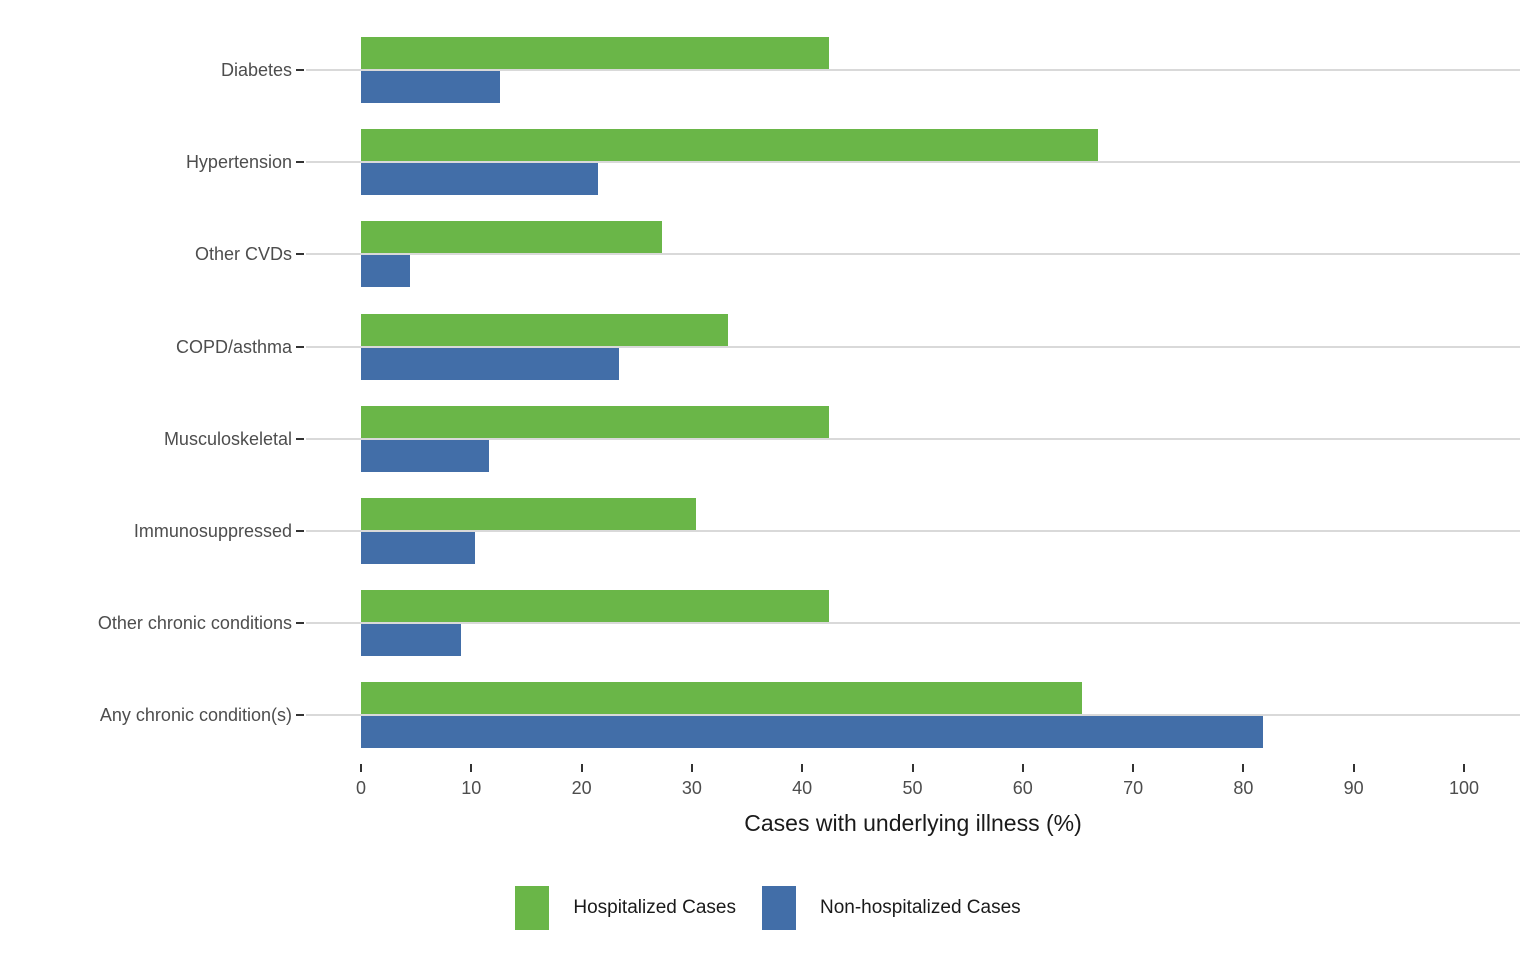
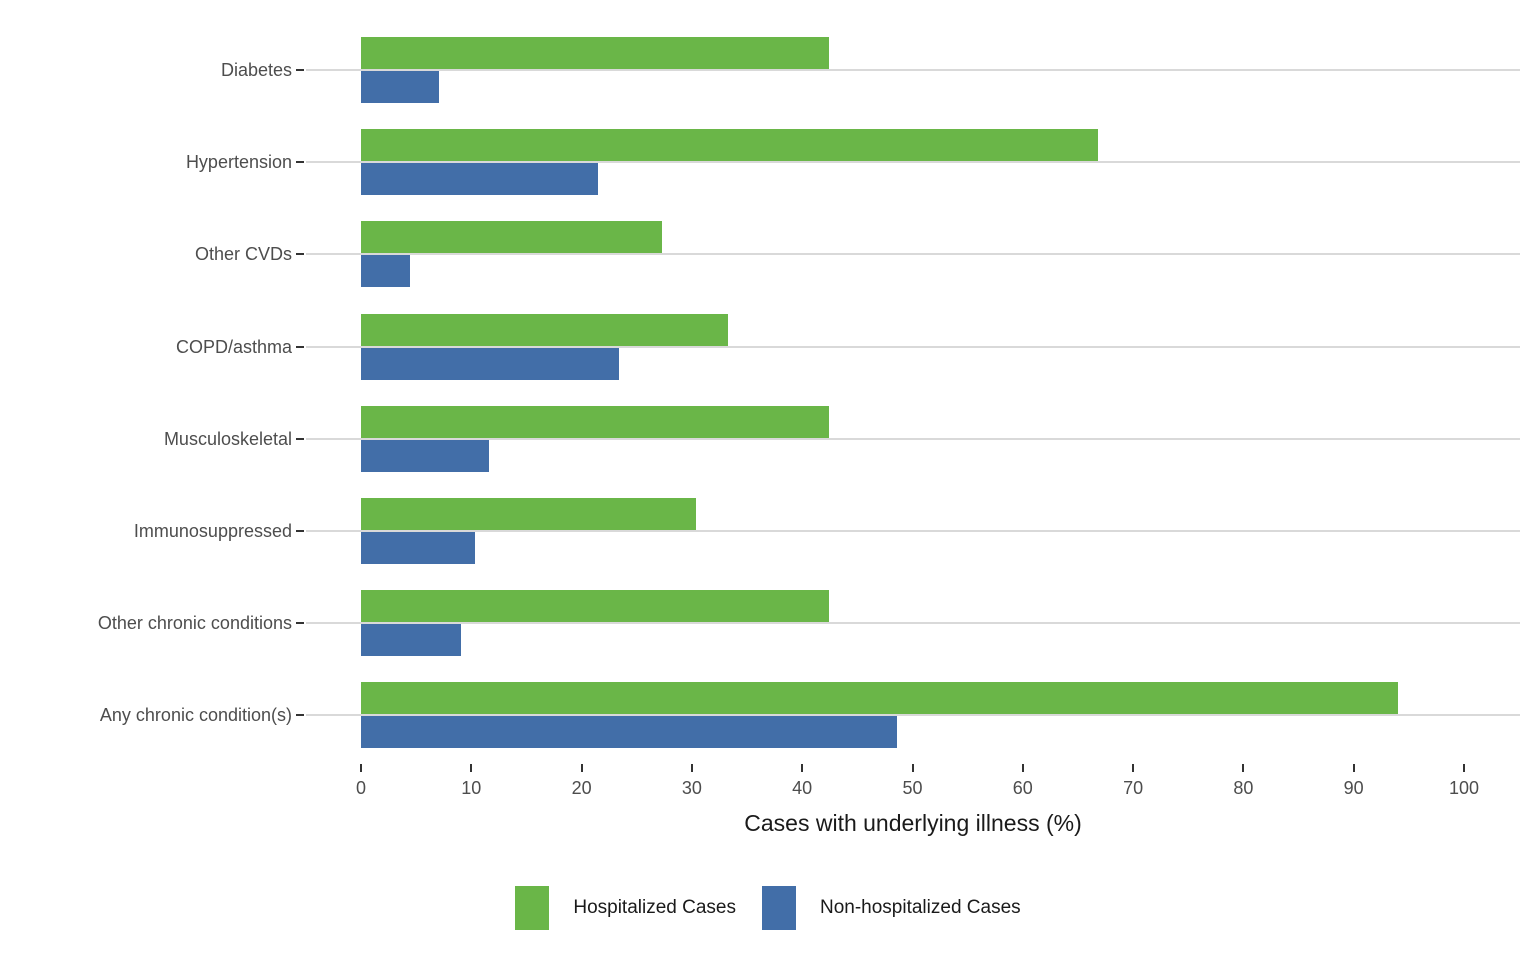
Non-hospitalized Cases/Diabetes: 12.6 -> 7.1
Hospitalized Cases/Any chronic condition(s): 65.4 -> 94.0
Non-hospitalized Cases/Any chronic condition(s): 81.8 -> 48.6
